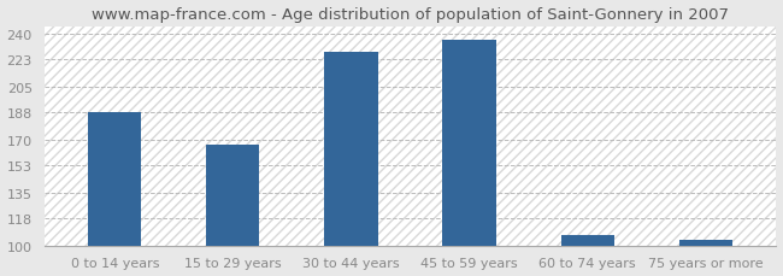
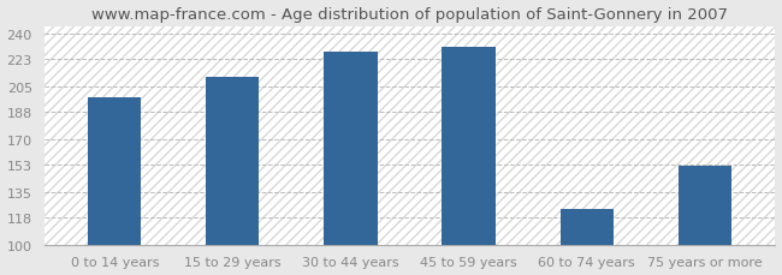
0 to 14 years: 188 -> 198
15 to 29 years: 167 -> 211
45 to 59 years: 236 -> 231
60 to 74 years: 107 -> 124
75 years or more: 104 -> 152
